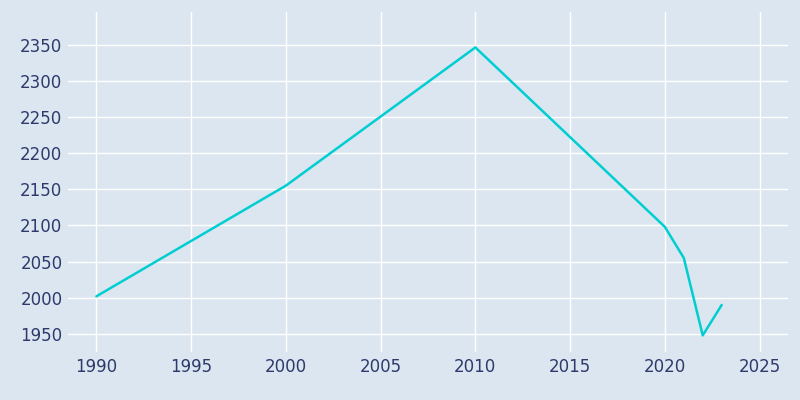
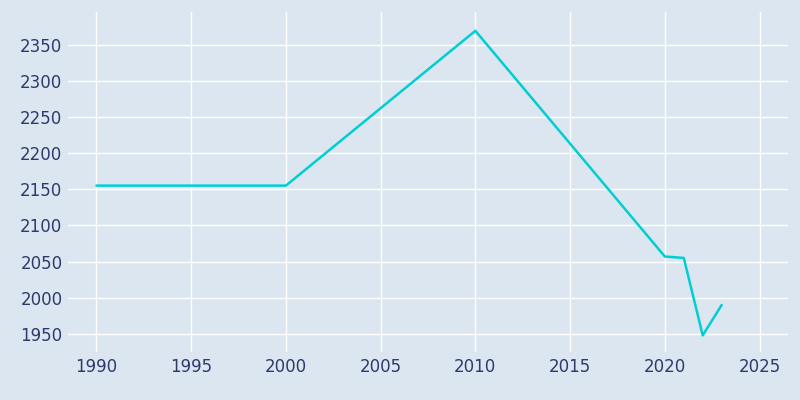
1990: 2002 -> 2155
2010: 2346 -> 2369
2020: 2098 -> 2057
